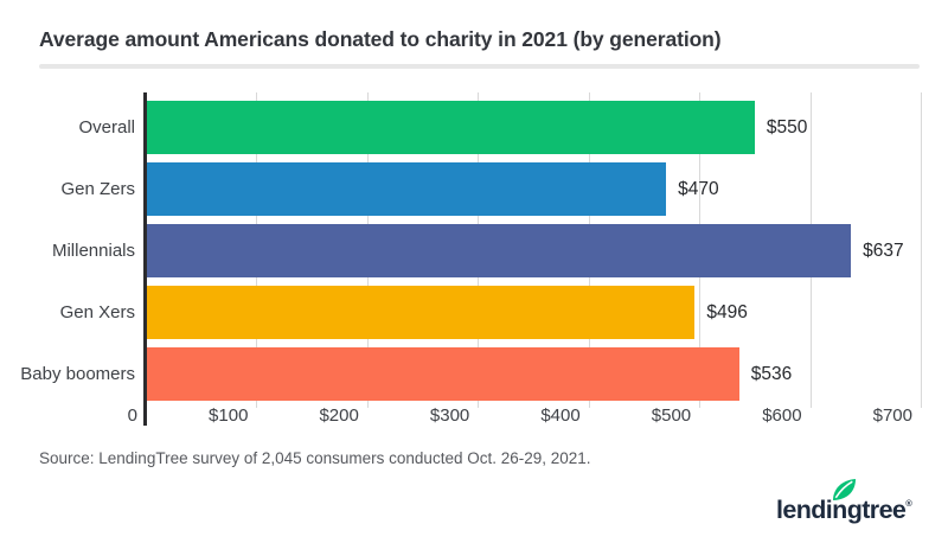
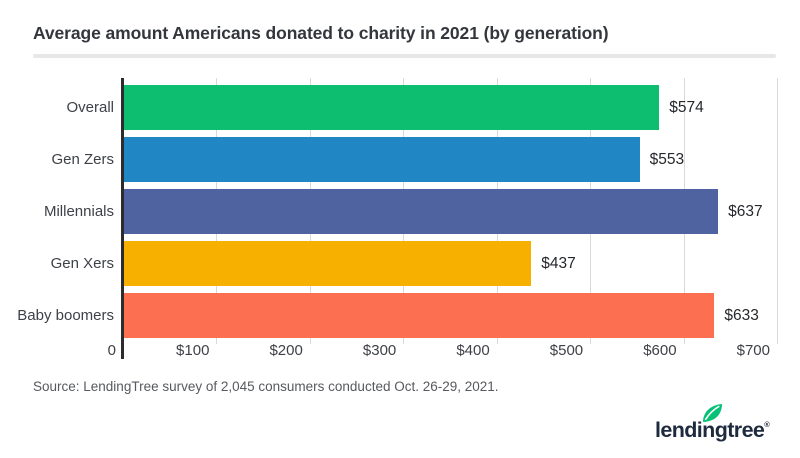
Overall: $550 -> $574
Gen Zers: $470 -> $553
Gen Xers: $496 -> $437
Baby boomers: $536 -> $633
